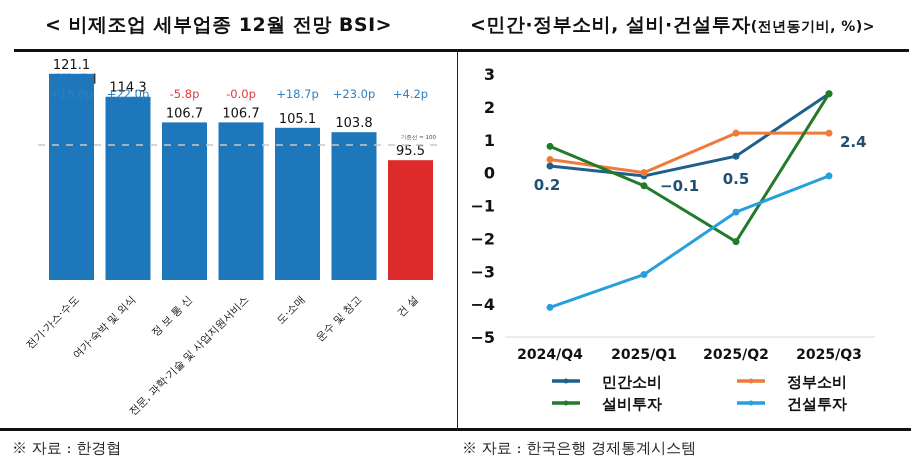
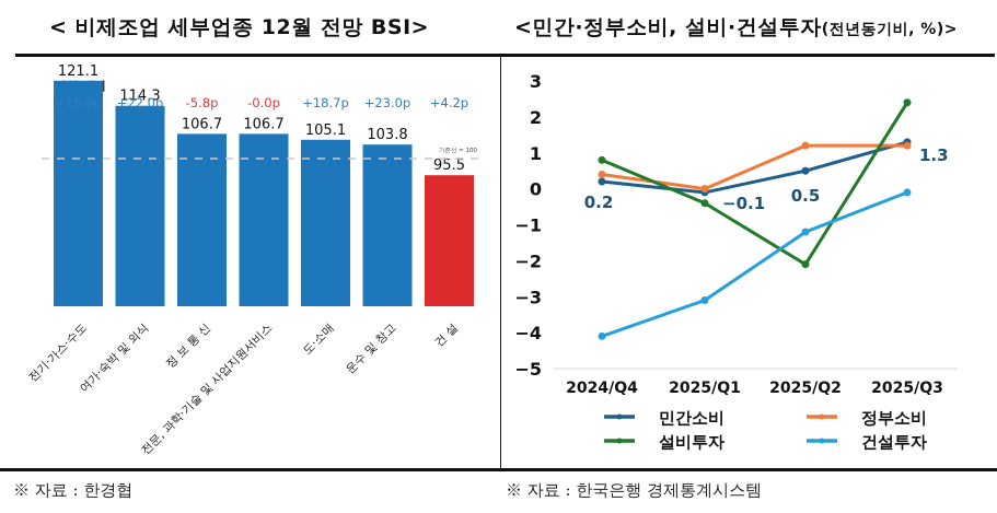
<민간·정부소비, 설비·건설투자(전년동기비, %)>/민간소비/2025/Q3: 2.4 -> 1.3
